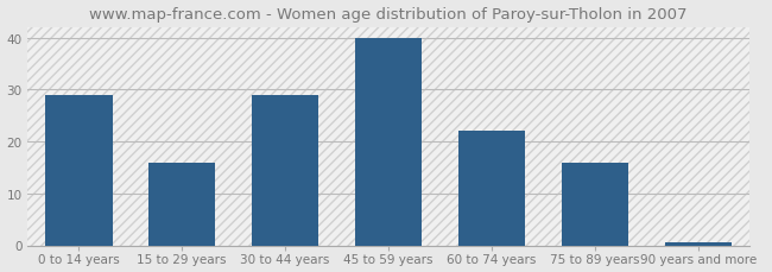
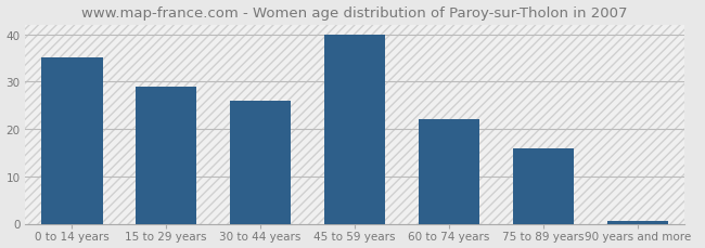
0 to 14 years: 29.0 -> 35.0
15 to 29 years: 16.0 -> 29.0
30 to 44 years: 29.0 -> 26.0
